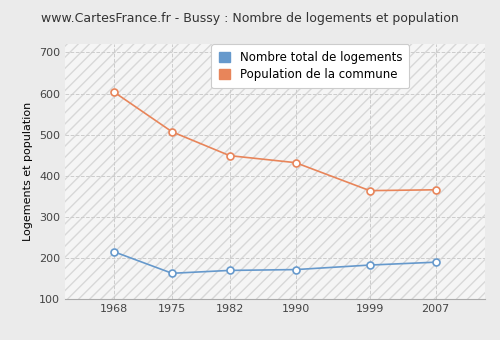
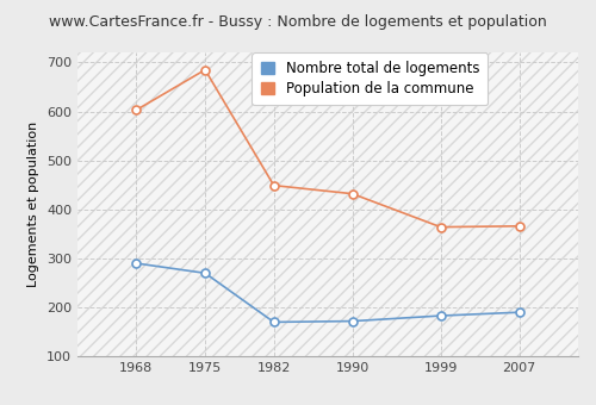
Nombre total de logements/1968: 215 -> 290
Nombre total de logements/1975: 163 -> 270
Population de la commune/1975: 507 -> 685
